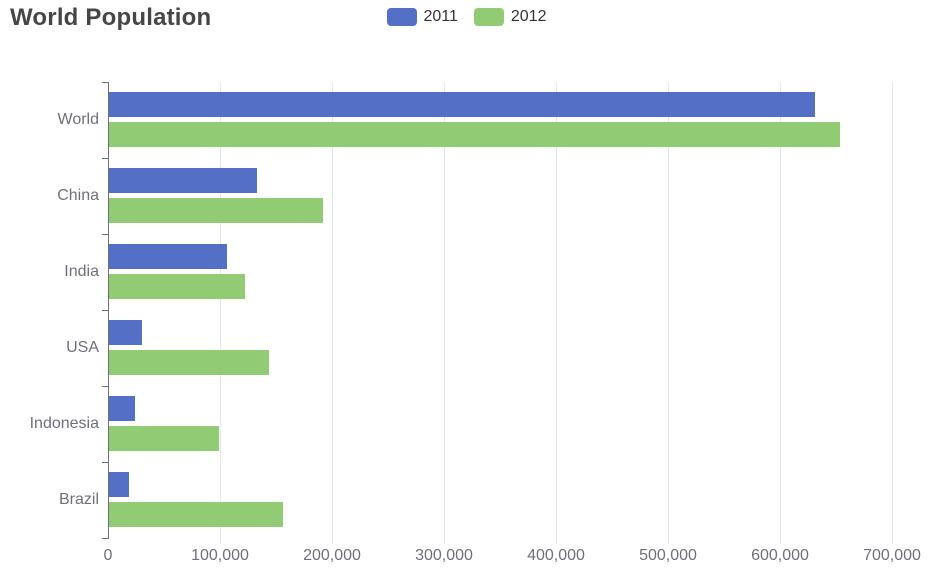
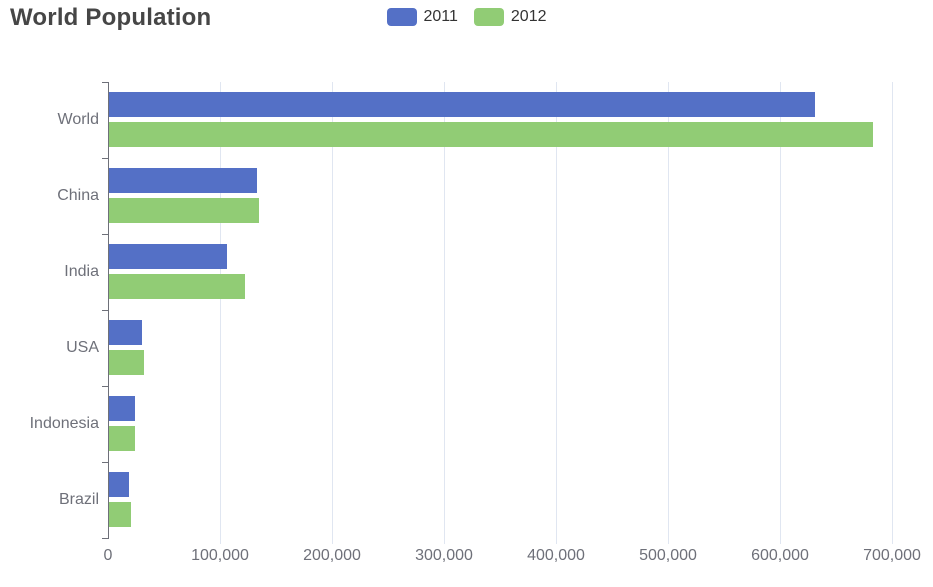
2012/World: 653000 -> 682000
2012/China: 191000 -> 134000
2012/USA: 143000 -> 31000
2012/Indonesia: 98000 -> 23000
2012/Brazil: 155000 -> 19000
